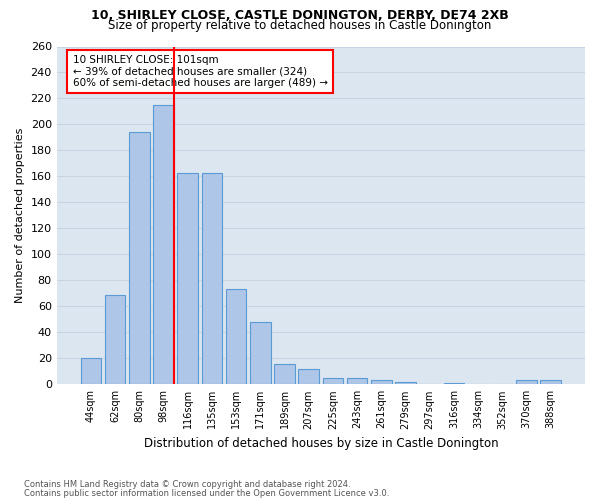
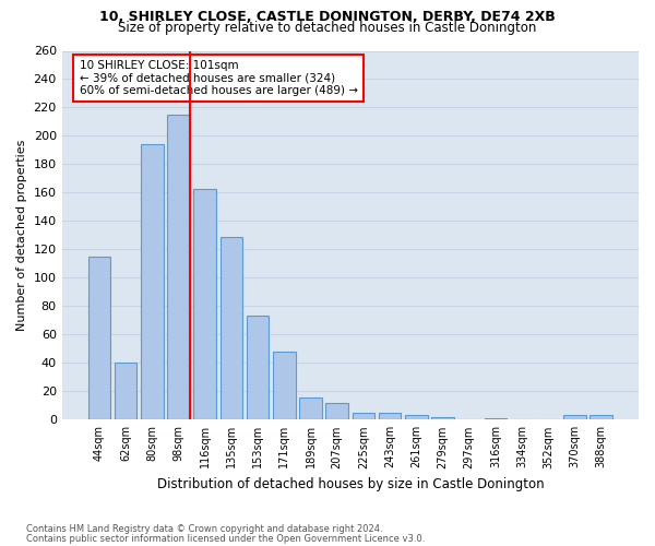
44sqm: 20 -> 115
62sqm: 69 -> 40
135sqm: 163 -> 129
